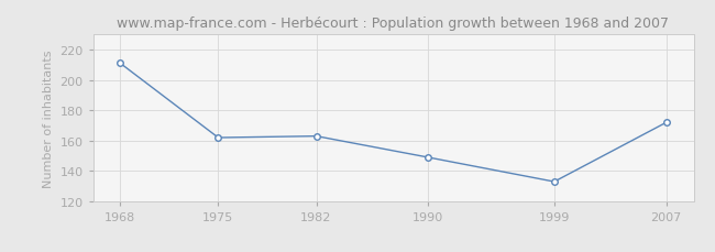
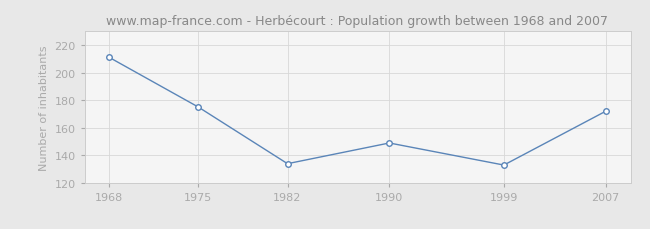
1975: 162 -> 175
1982: 163 -> 134
